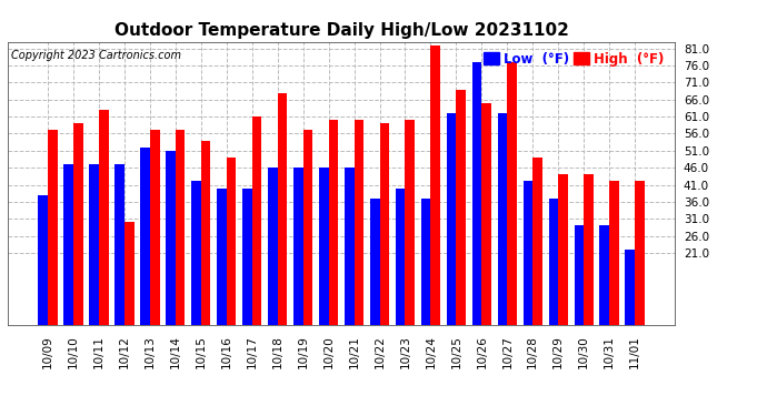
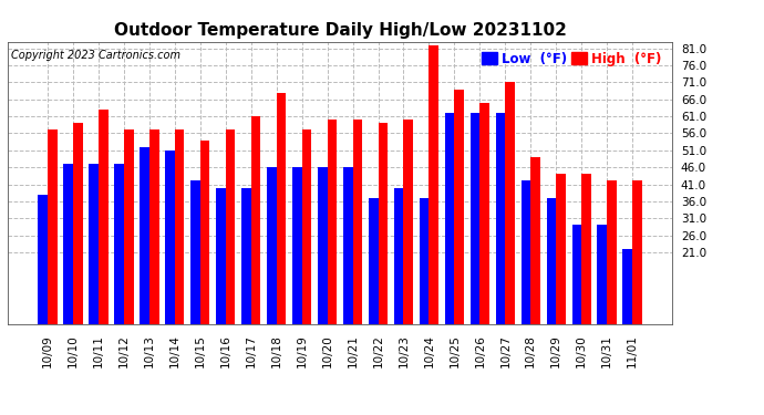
High (°F)/10/12: 30 -> 57
High (°F)/10/16: 49 -> 57
Low (°F)/10/26: 77 -> 62
High (°F)/10/27: 77 -> 71
